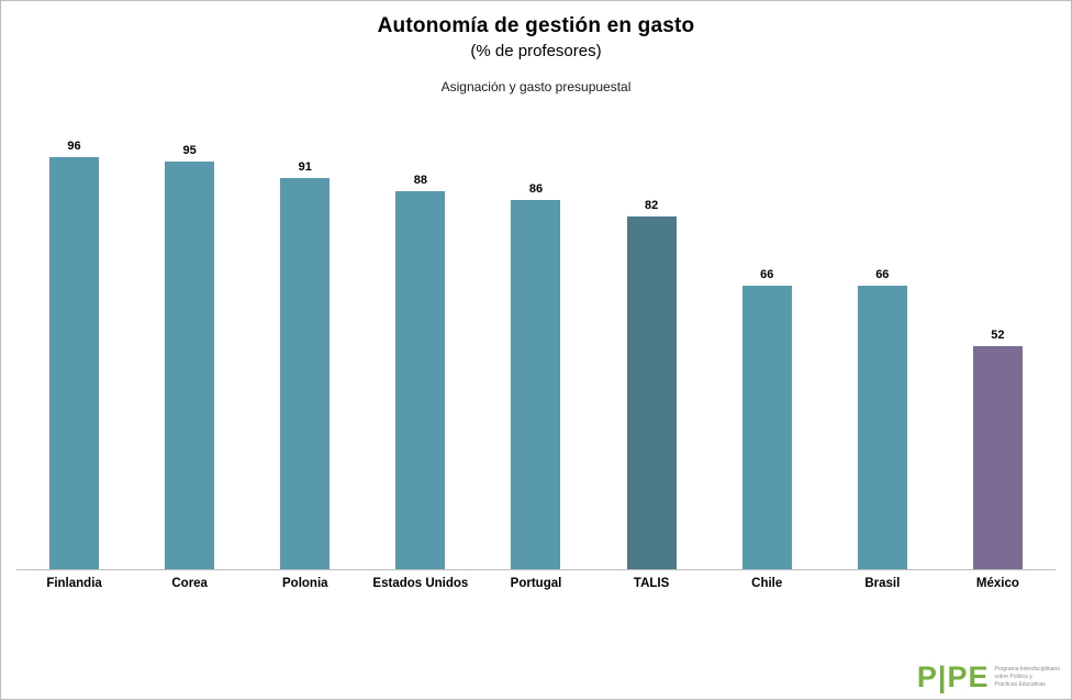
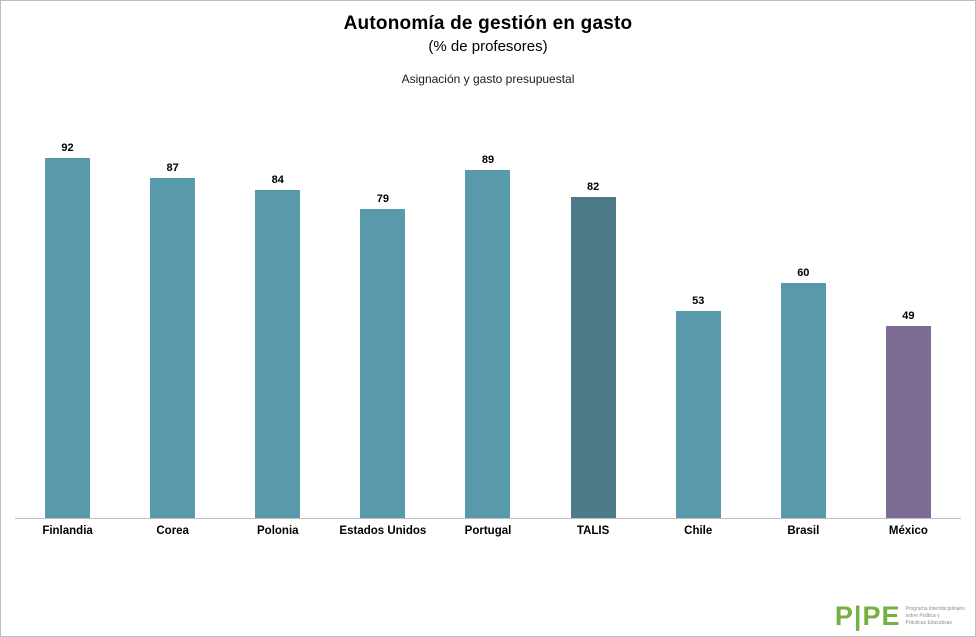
Finlandia: 96 -> 92
Corea: 95 -> 87
Polonia: 91 -> 84
Estados Unidos: 88 -> 79
Portugal: 86 -> 89
Chile: 66 -> 53
Brasil: 66 -> 60
México: 52 -> 49
